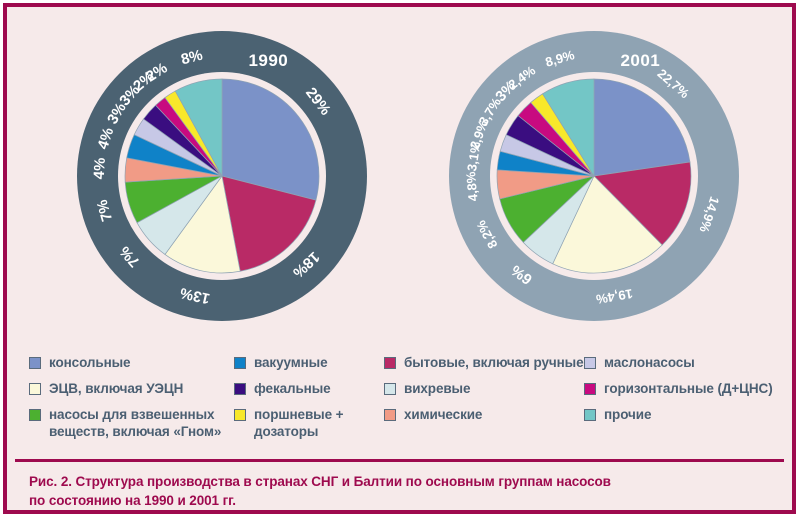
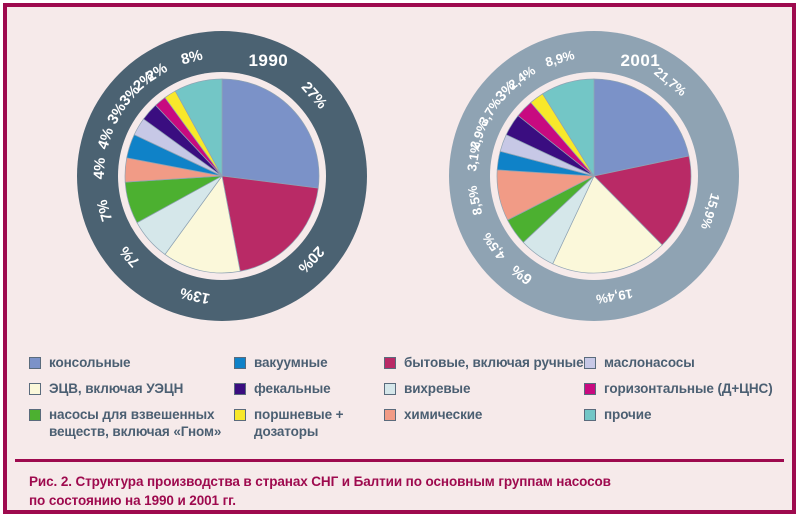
1990/консольные: 29% -> 27%
1990/бытовые, включая ручные: 18% -> 20%
2001/консольные: 22,7% -> 21,7%
2001/бытовые, включая ручные: 14,9% -> 15,9%
2001/насосы для взвешенных веществ, включая «Гном»: 8,2% -> 4,5%
2001/химические: 4,8% -> 8,5%
